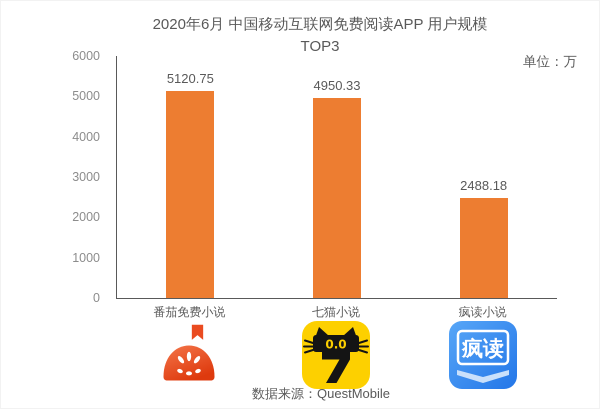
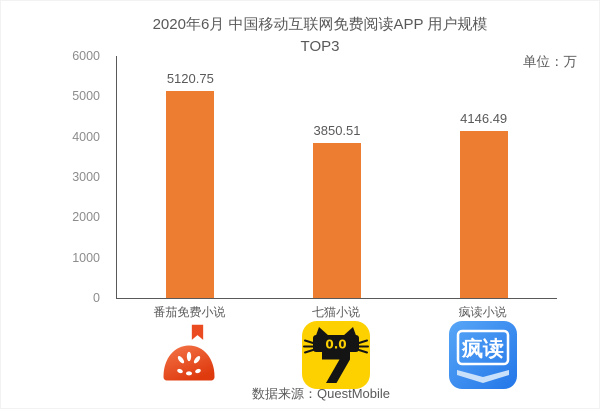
七猫小说: 4950.33 -> 3850.51
疯读小说: 2488.18 -> 4146.49
